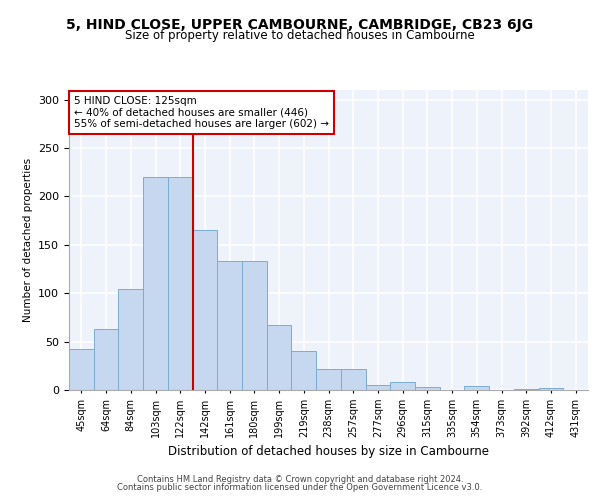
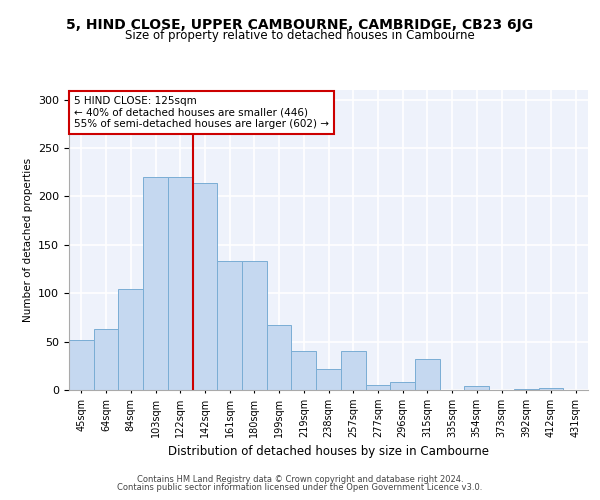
45sqm: 42 -> 52
142sqm: 165 -> 214
257sqm: 22 -> 40
315sqm: 3 -> 32
